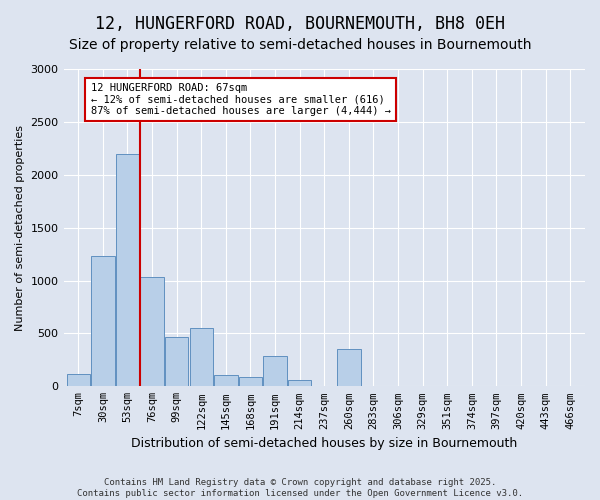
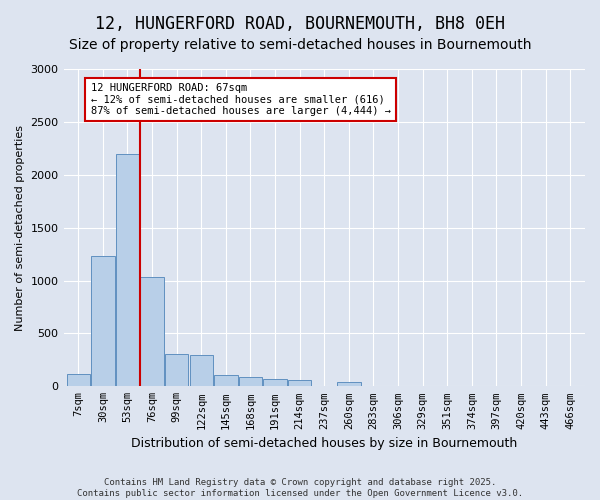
99sqm: 470 -> 310
122sqm: 550 -> 300
191sqm: 290 -> 70
260sqm: 350 -> 40
